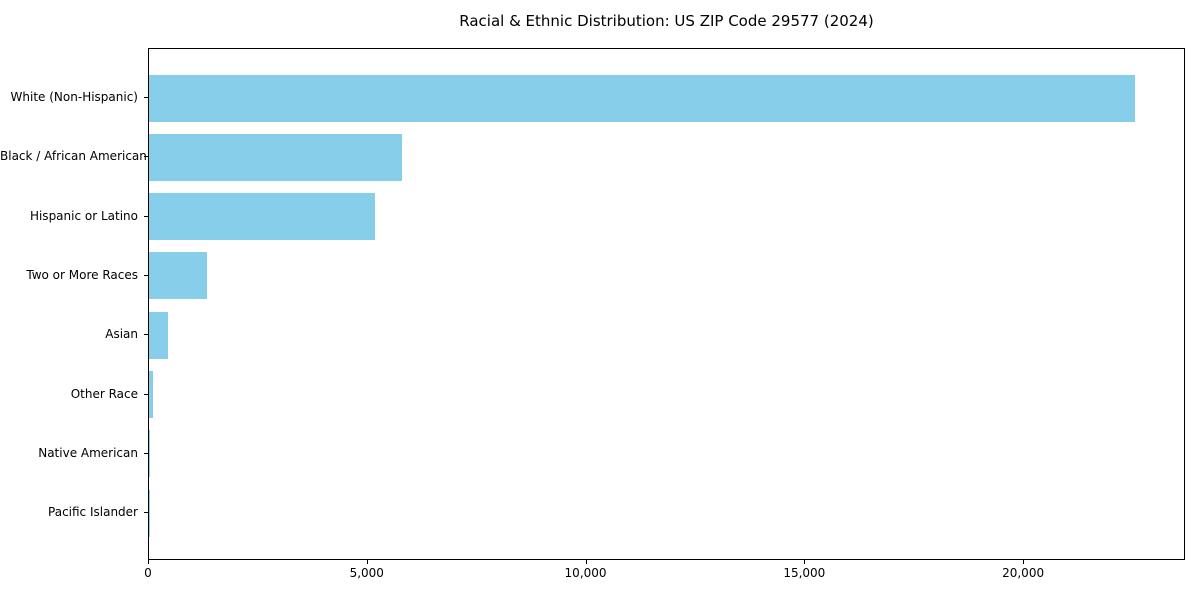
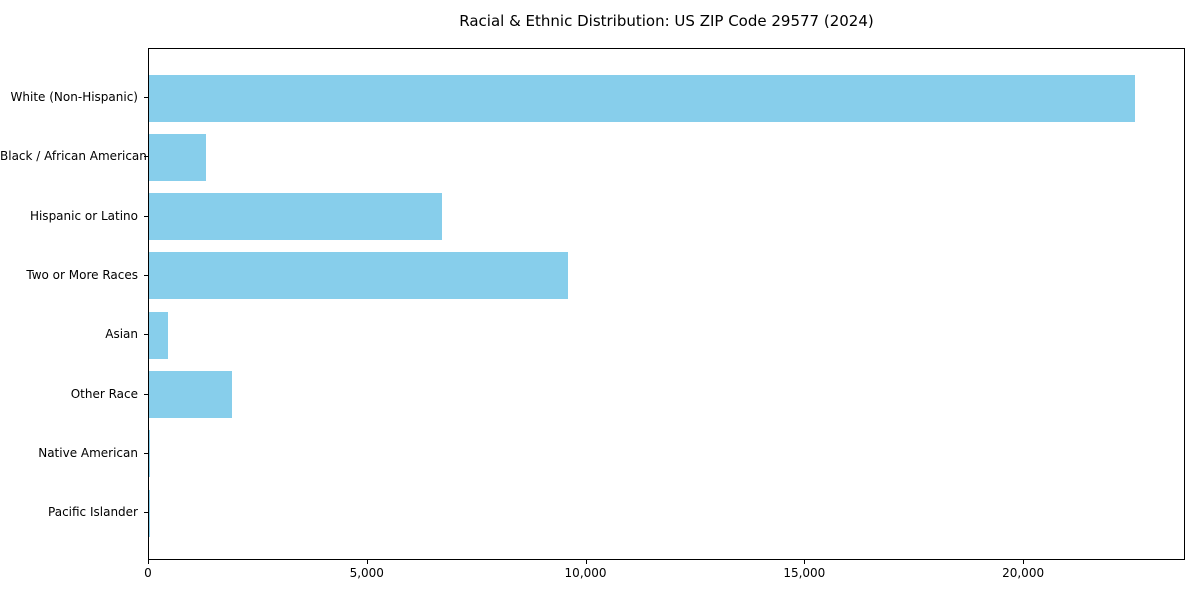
Black / African American: 5800 -> 1300
Hispanic or Latino: 5200 -> 6700
Two or More Races: 1300 -> 9600
Other Race: 100 -> 1900
